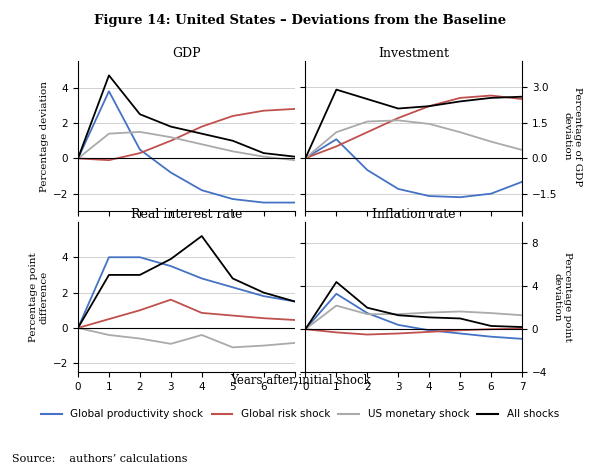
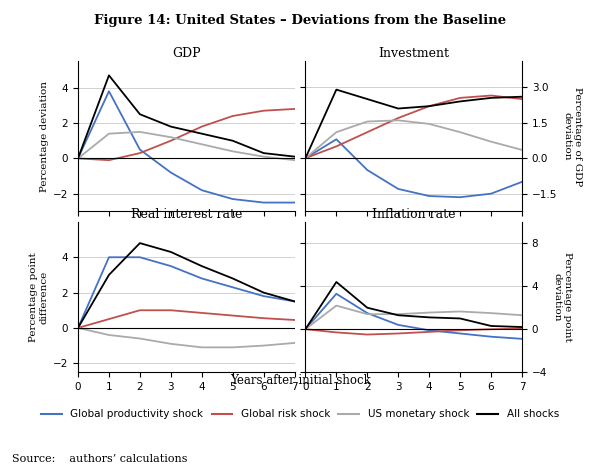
Real interest rate/All shocks/2: 3.0 -> 4.8
Real interest rate/Global risk shock/3: 1.6 -> 1.0
Real interest rate/All shocks/3: 3.9 -> 4.3
Real interest rate/US monetary shock/4: -0.4 -> -1.1
Real interest rate/All shocks/4: 5.2 -> 3.5
